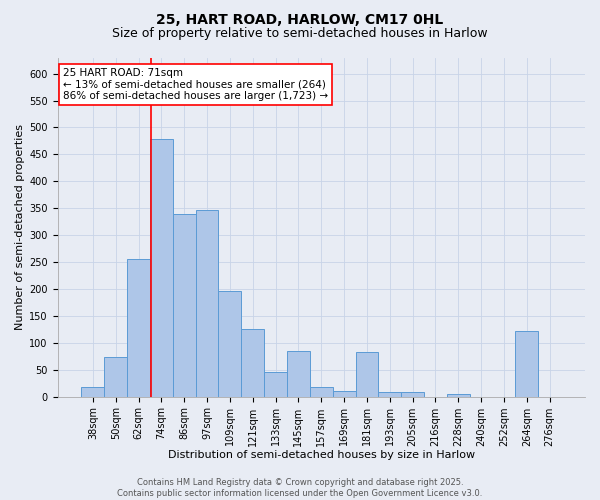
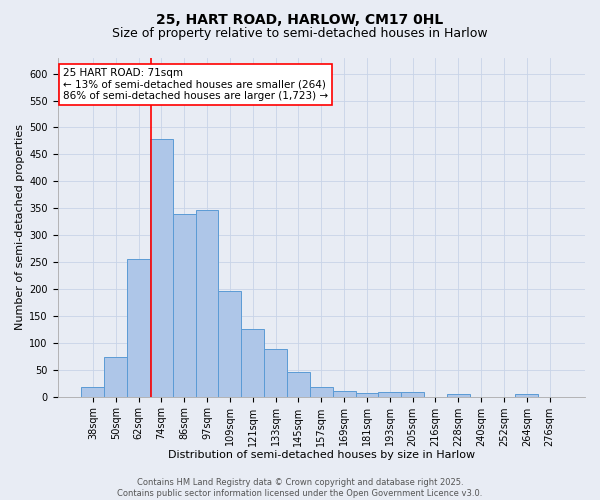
133sqm: 46 -> 88
145sqm: 84 -> 46
181sqm: 82 -> 7
264sqm: 122 -> 4
